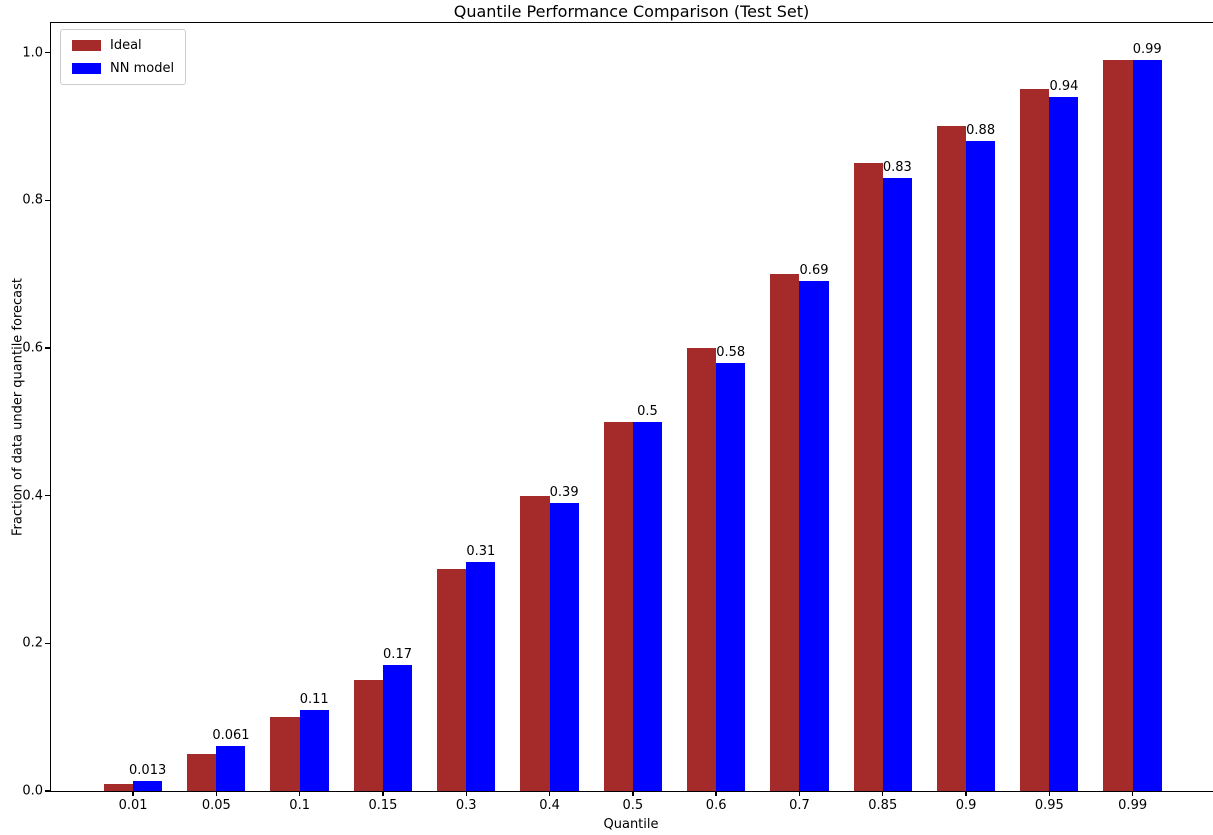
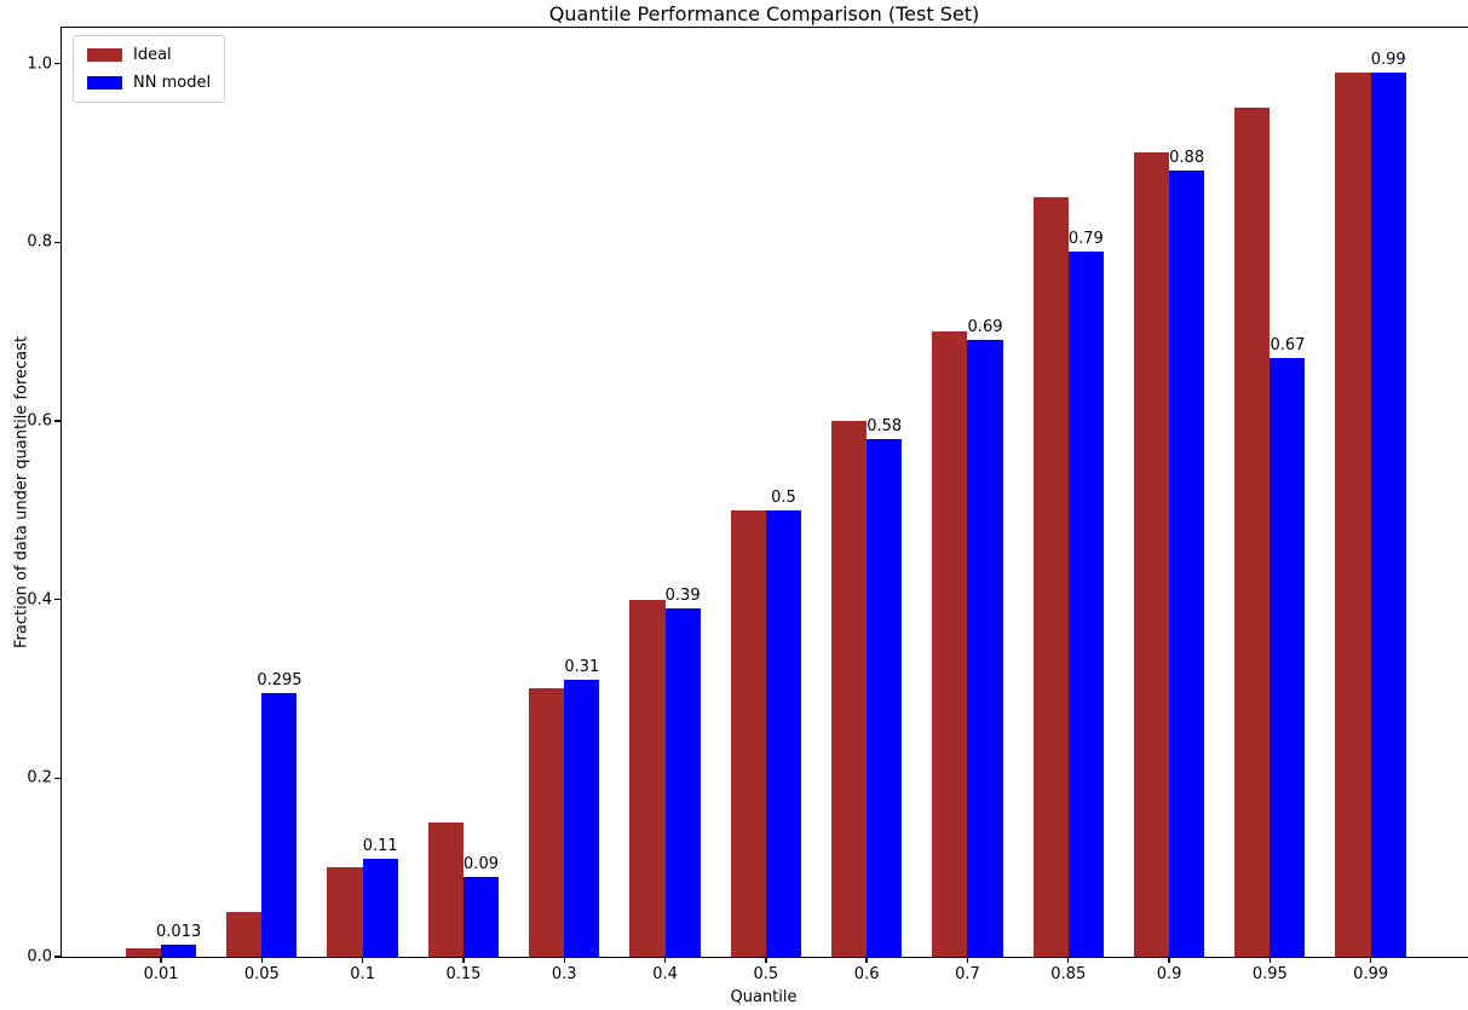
NN model/0.05: 0.061 -> 0.295
NN model/0.15: 0.17 -> 0.09
NN model/0.85: 0.83 -> 0.79
NN model/0.95: 0.94 -> 0.67
